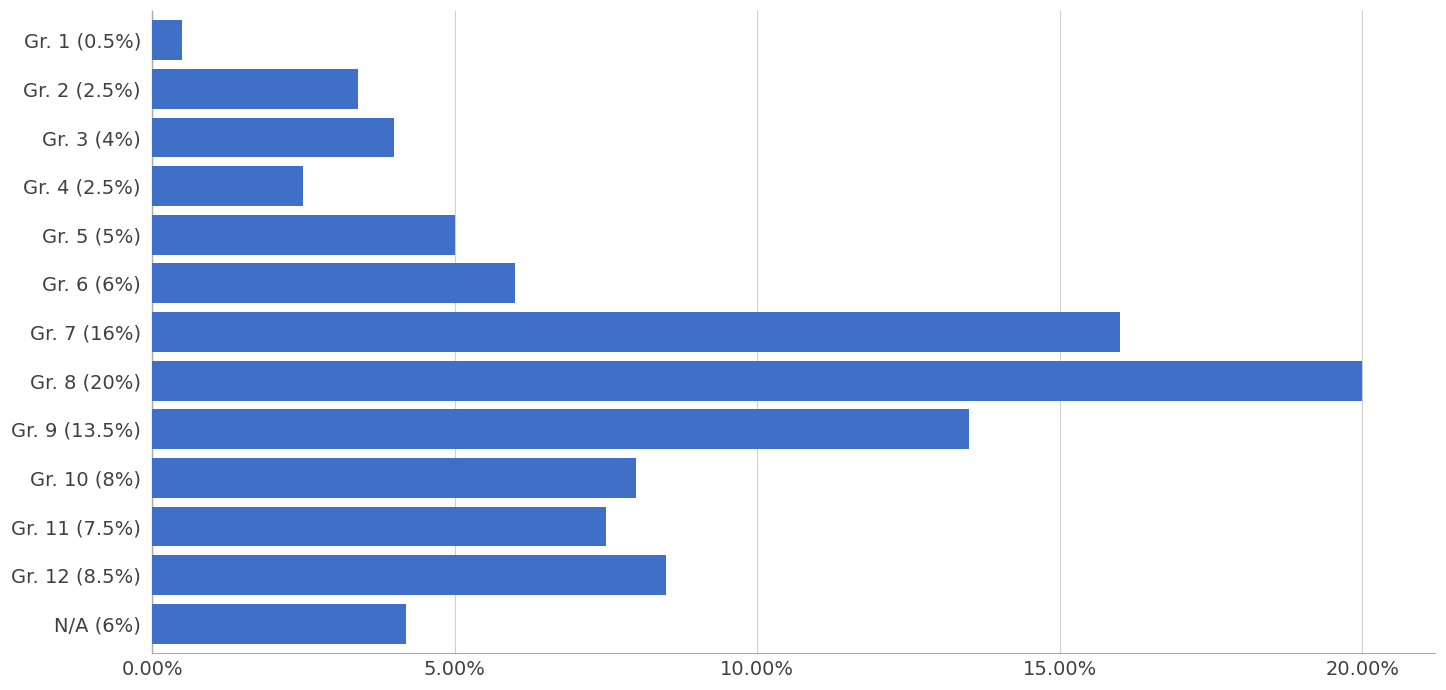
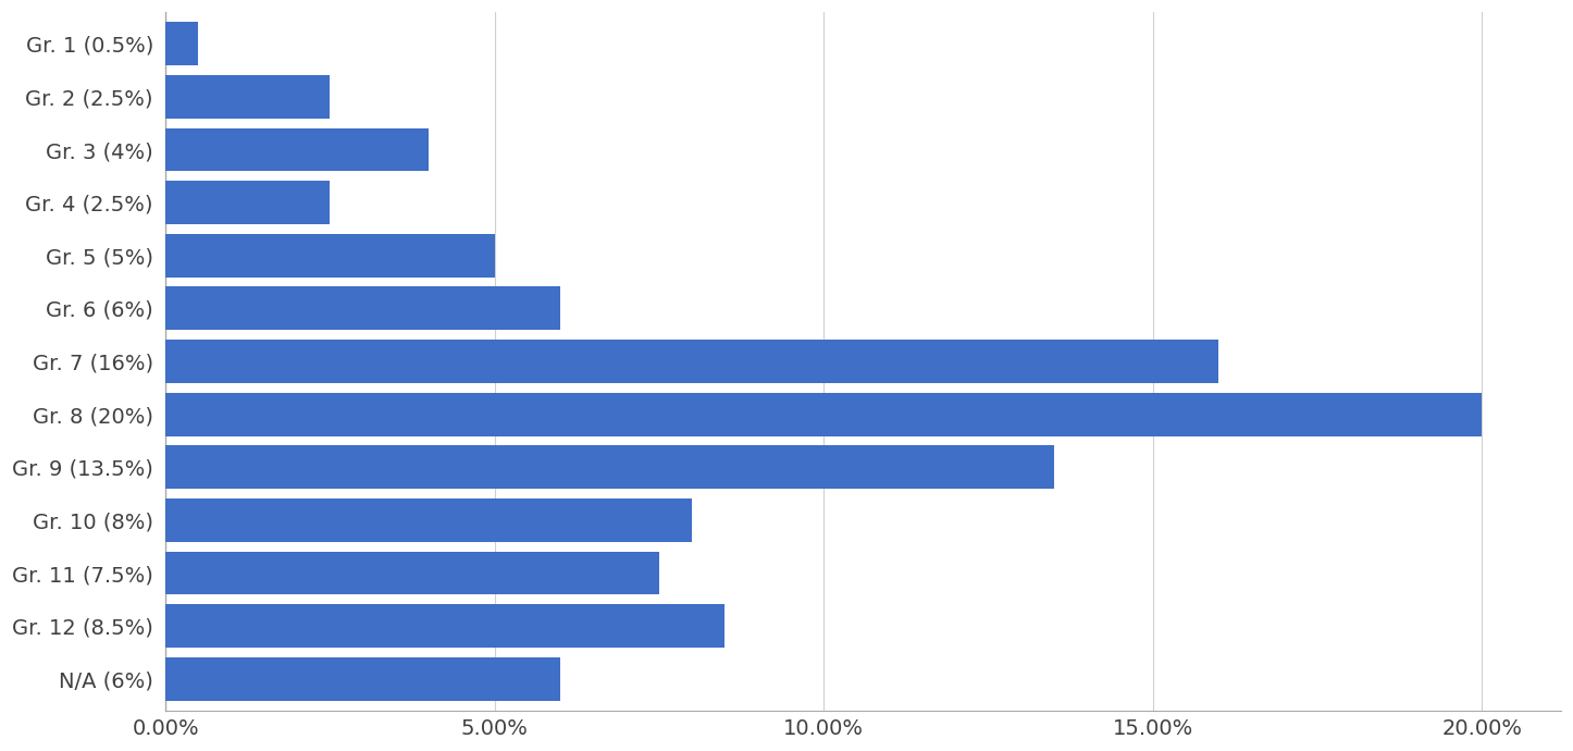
Gr. 2 (2.5%): 3.4% -> 2.5%
N/A (6%): 4.2% -> 6.0%
